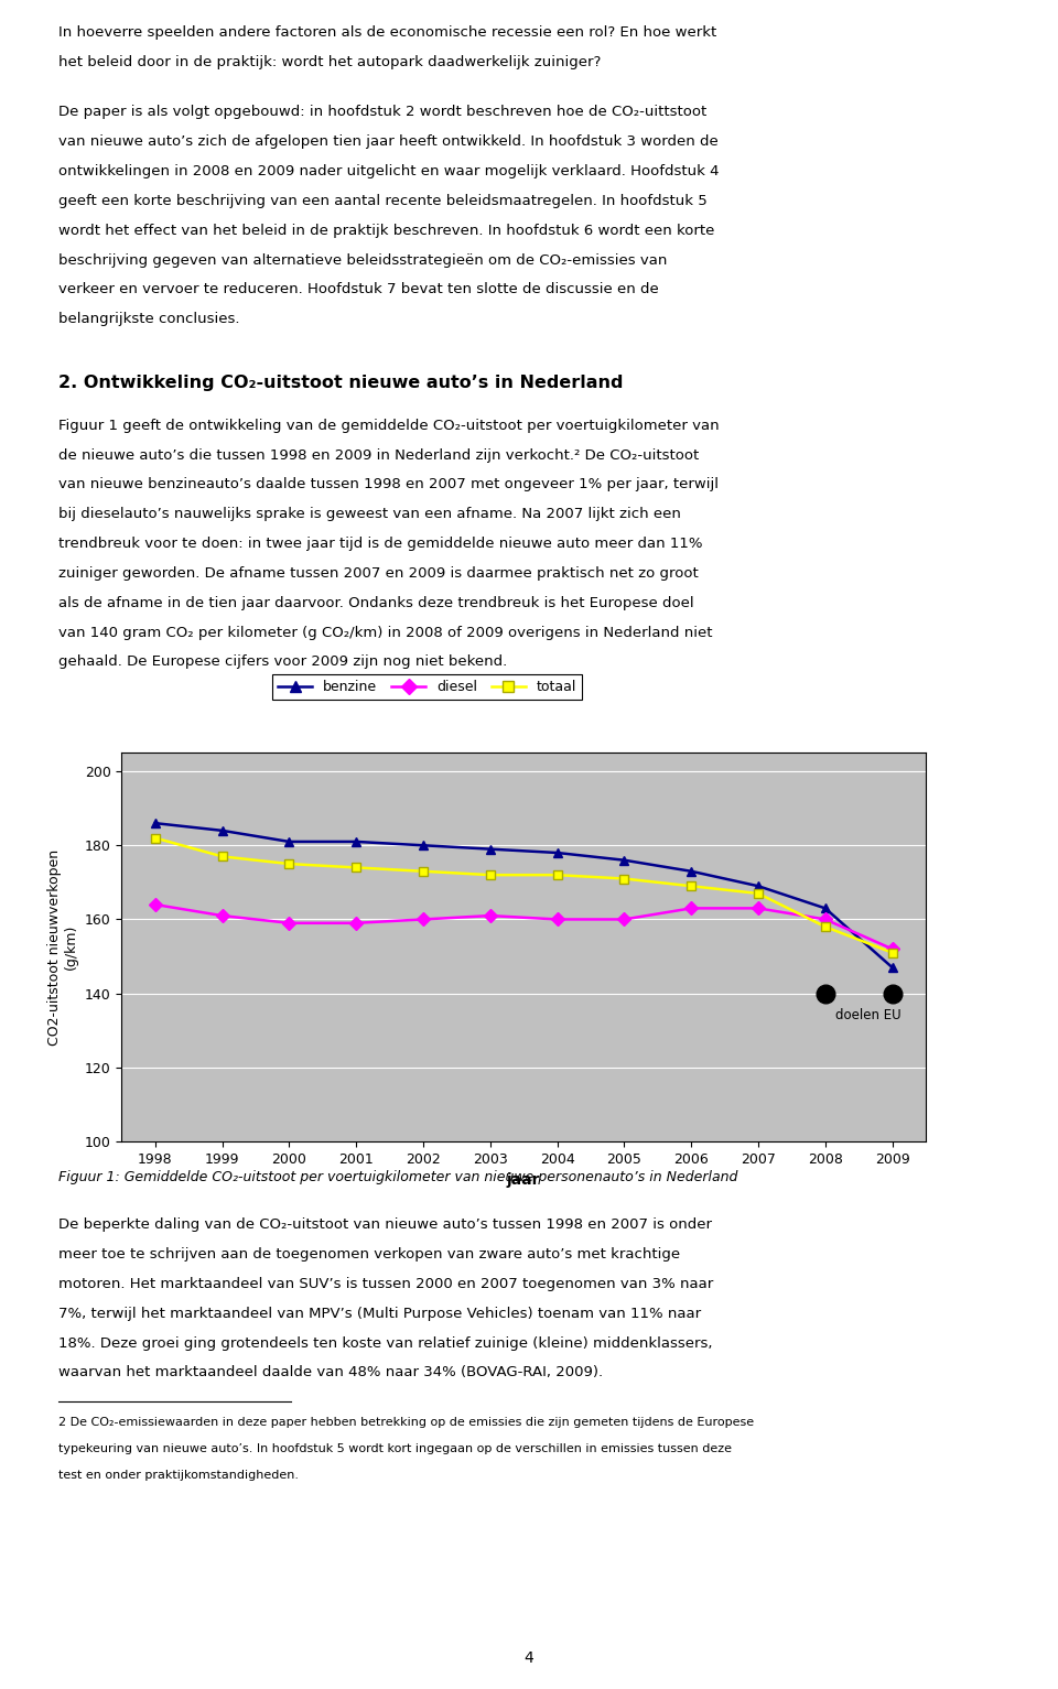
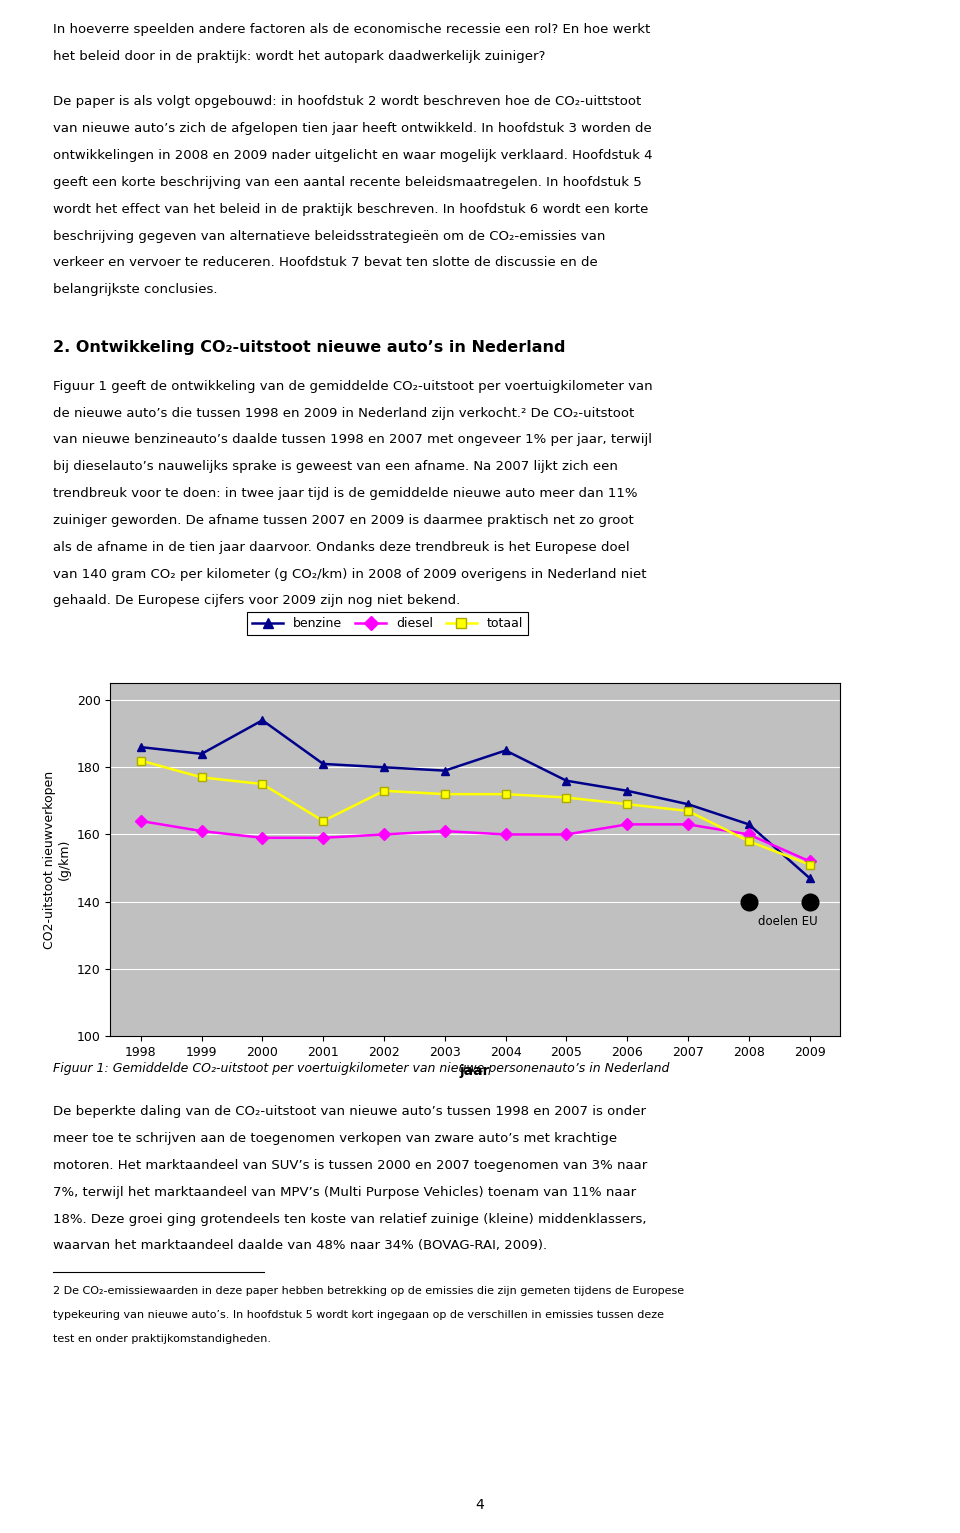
benzine/2000: 181 -> 194
totaal/2001: 174 -> 164
benzine/2004: 178 -> 185
